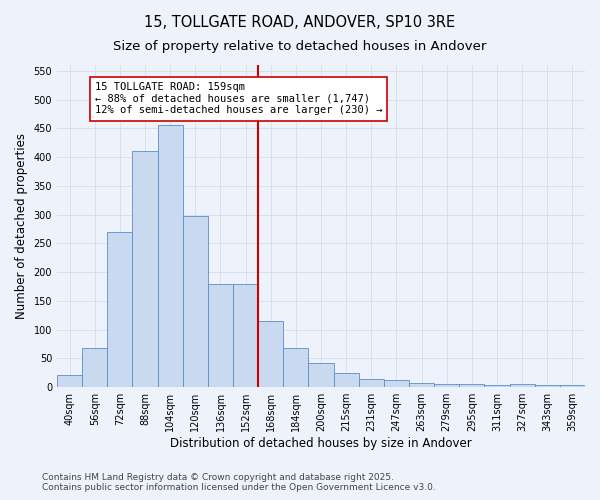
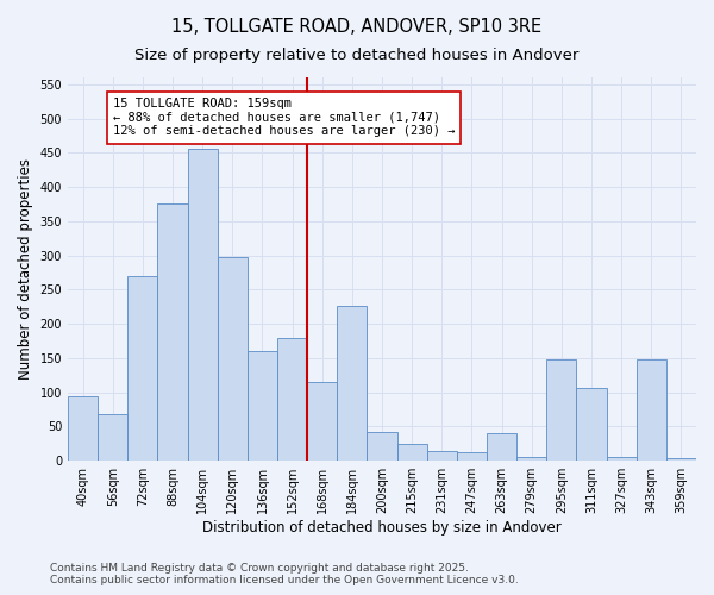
40sqm: 22 -> 94
88sqm: 410 -> 376
136sqm: 180 -> 160
184sqm: 68 -> 226
263sqm: 7 -> 40
295sqm: 5 -> 148
311sqm: 4 -> 106
343sqm: 4 -> 148
